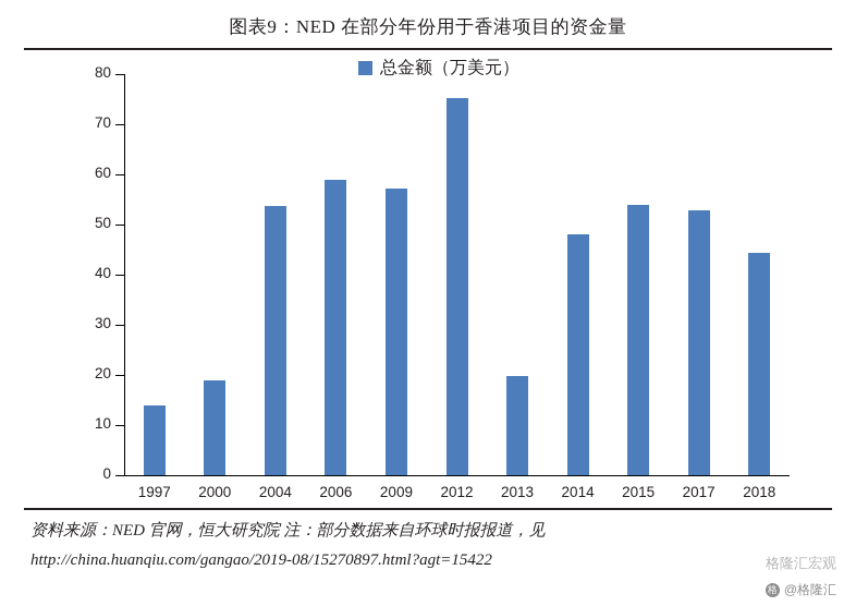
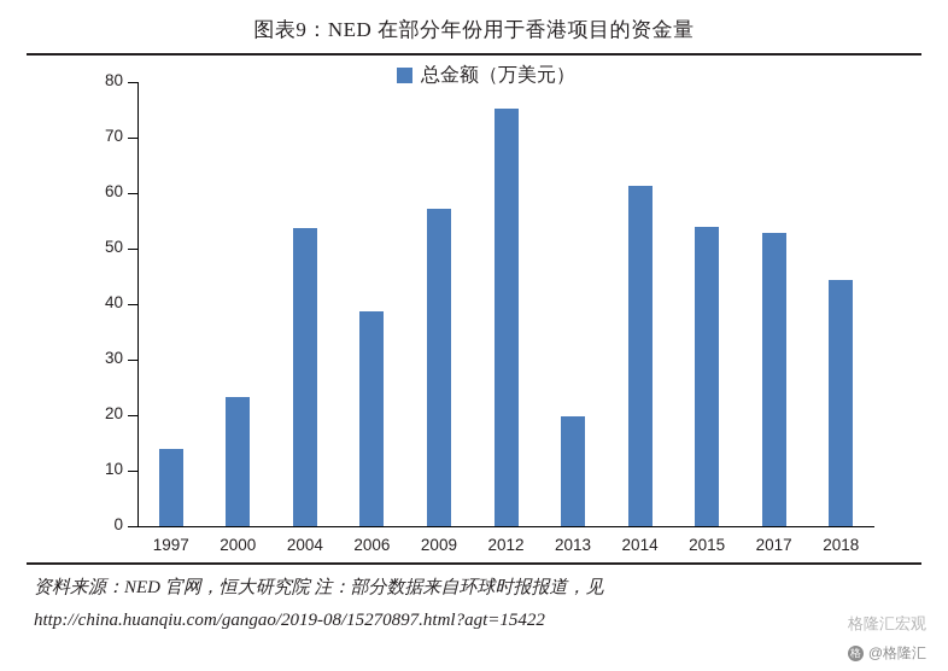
2000: 19 -> 23
2006: 59 -> 39
2014: 48 -> 61
